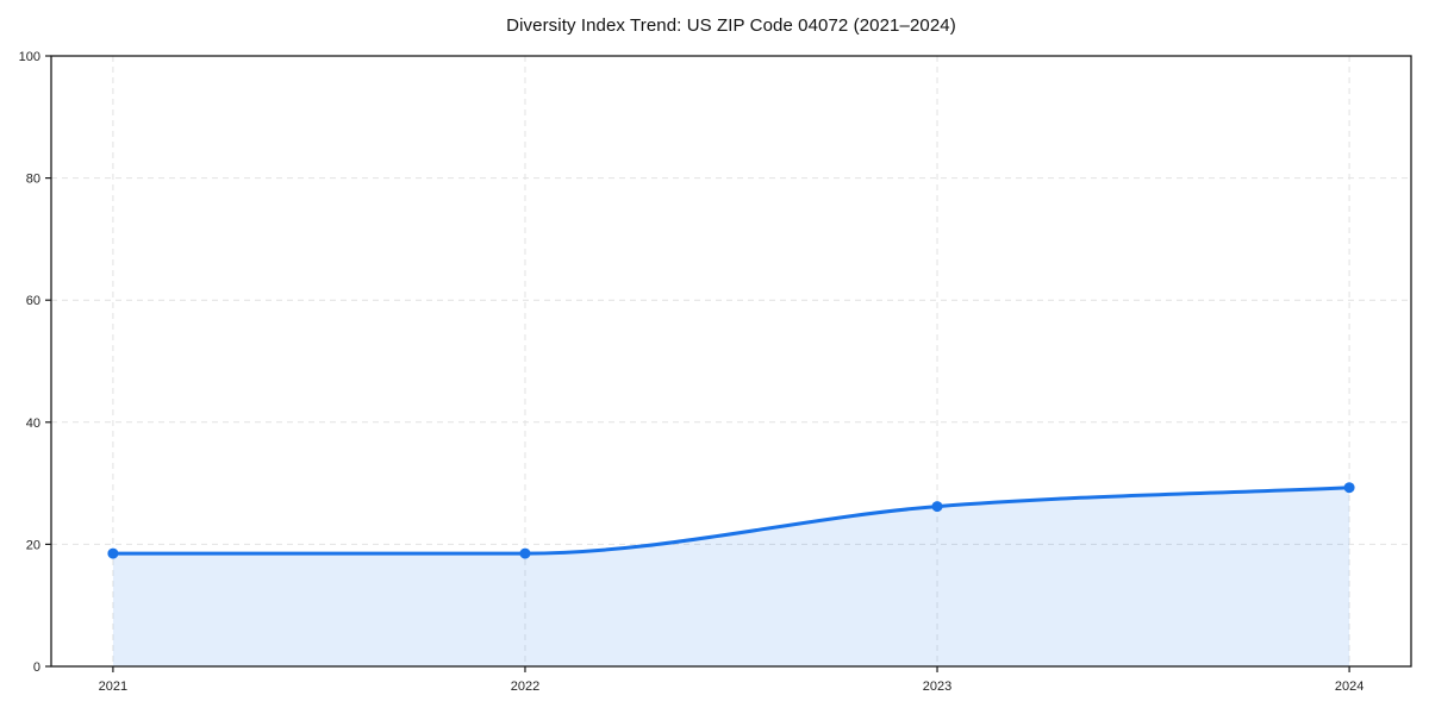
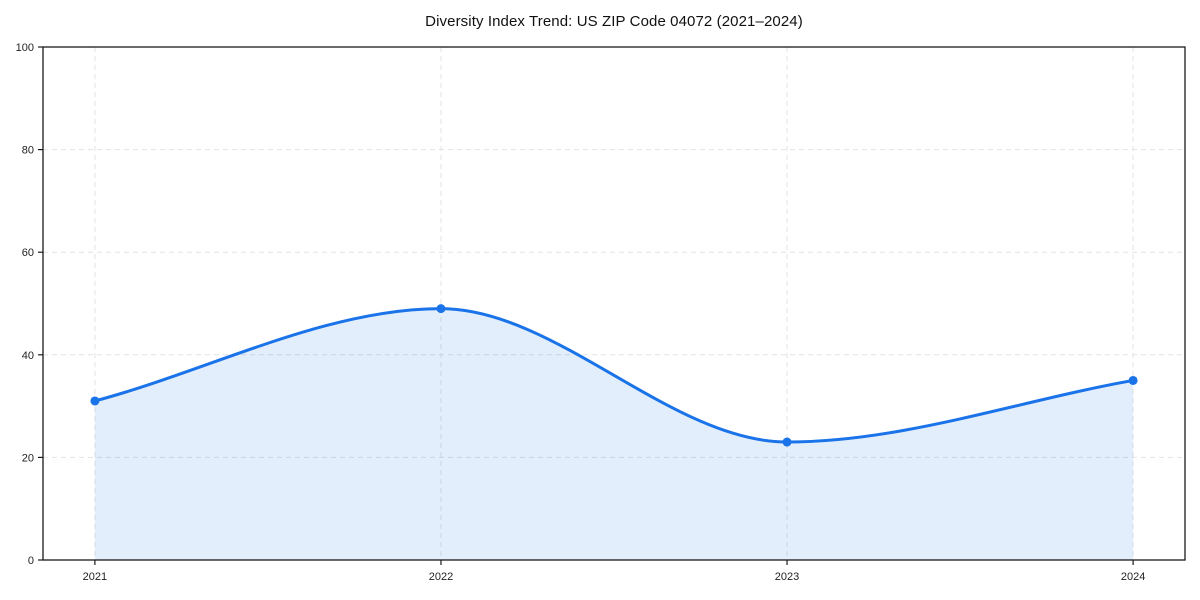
2021: 18 -> 31
2022: 18 -> 49
2023: 26 -> 23
2024: 29 -> 35
